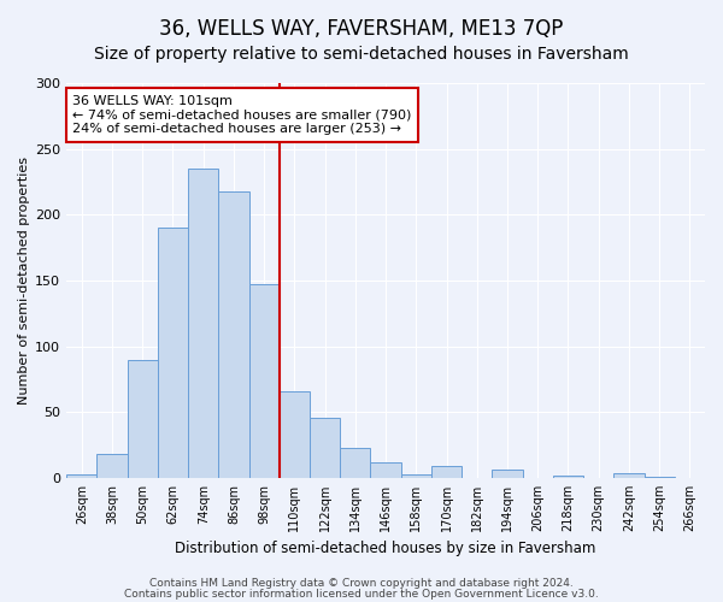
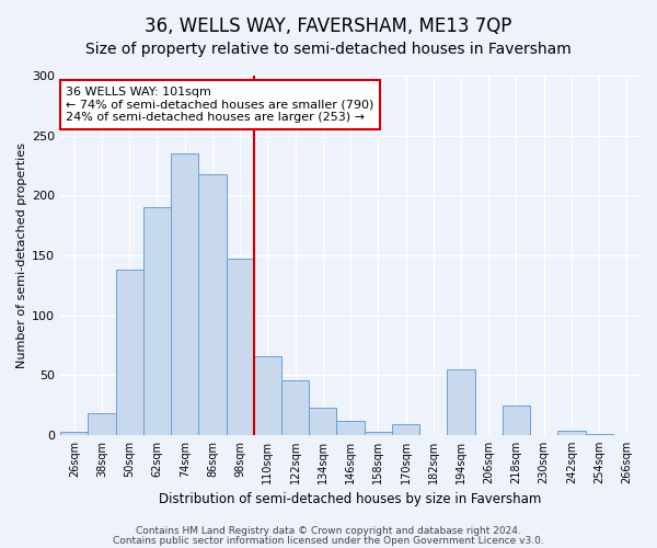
50sqm: 90 -> 138
194sqm: 6 -> 55
218sqm: 2 -> 25
